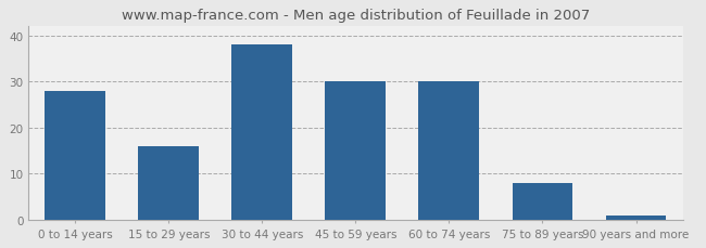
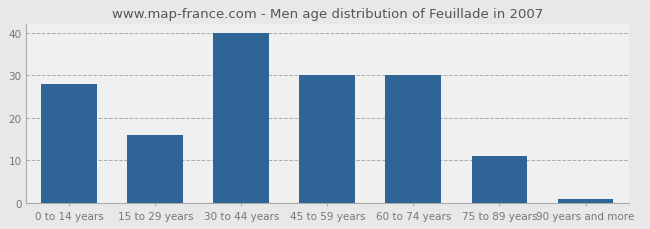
30 to 44 years: 38 -> 40
75 to 89 years: 8 -> 11
